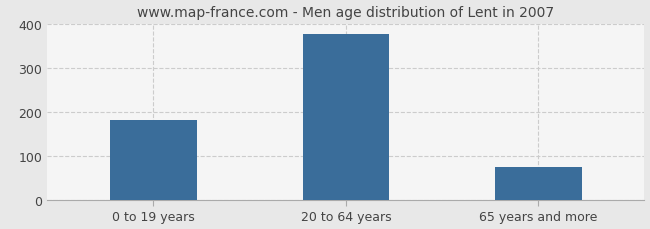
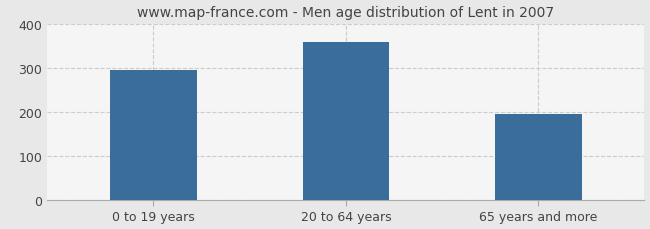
0 to 19 years: 181 -> 295
20 to 64 years: 376 -> 360
65 years and more: 74 -> 195
